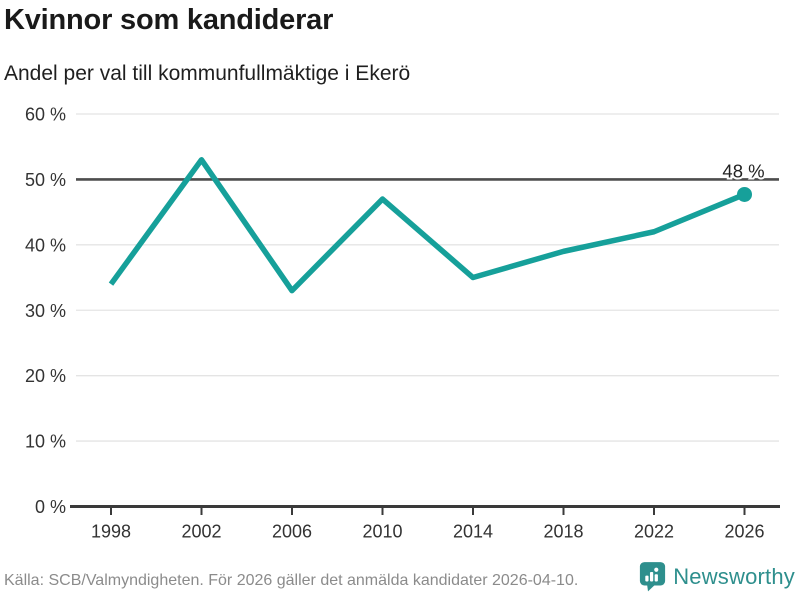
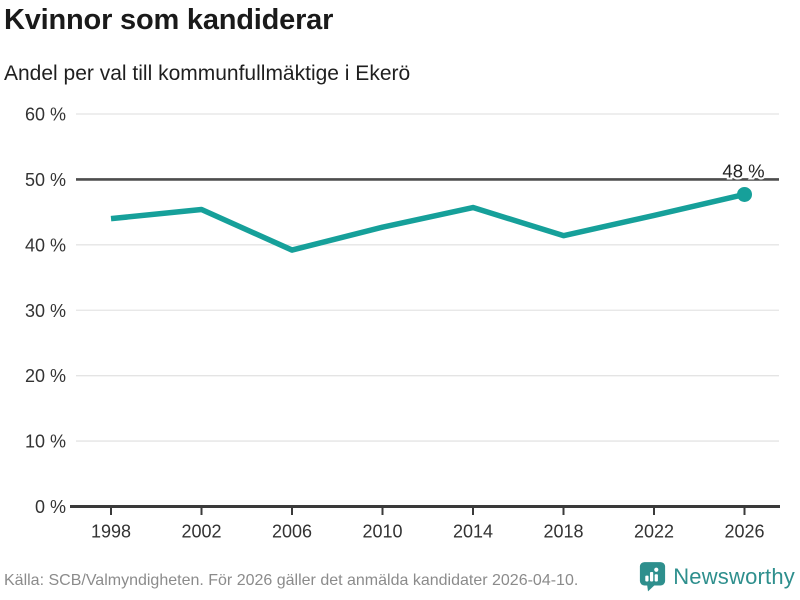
1998: 34% -> 44%
2002: 53% -> 45%
2006: 33% -> 39%
2010: 47% -> 43%
2014: 35% -> 46%
2018: 39% -> 41%
2022: 42% -> 44%
